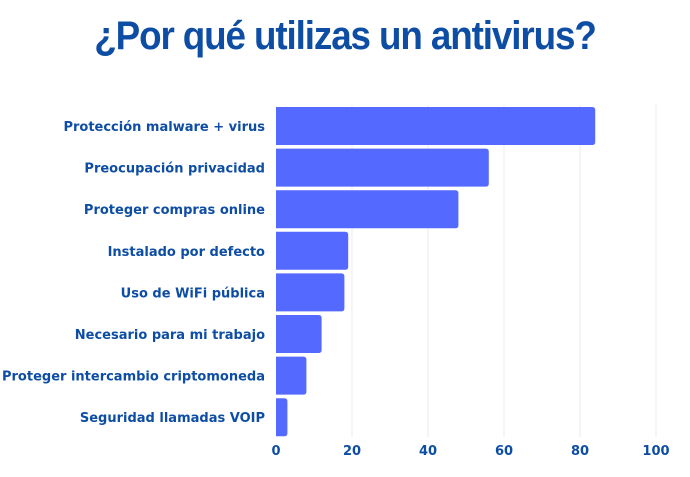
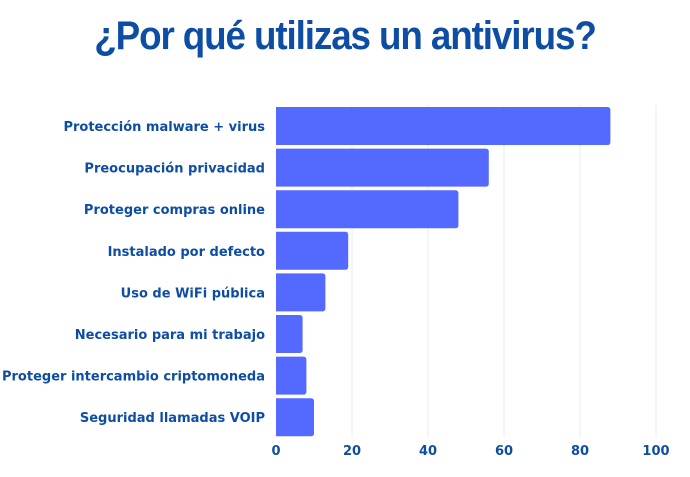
Protección malware + virus: 84 -> 88
Uso de WiFi pública: 18 -> 13
Necesario para mi trabajo: 12 -> 7
Seguridad llamadas VOIP: 3 -> 10
